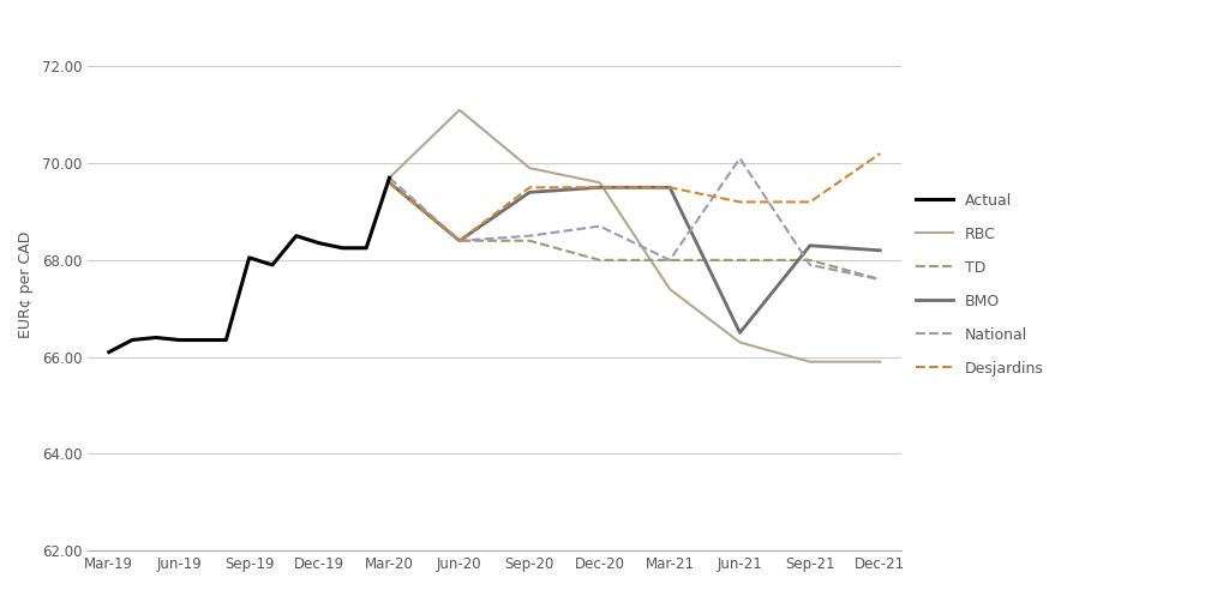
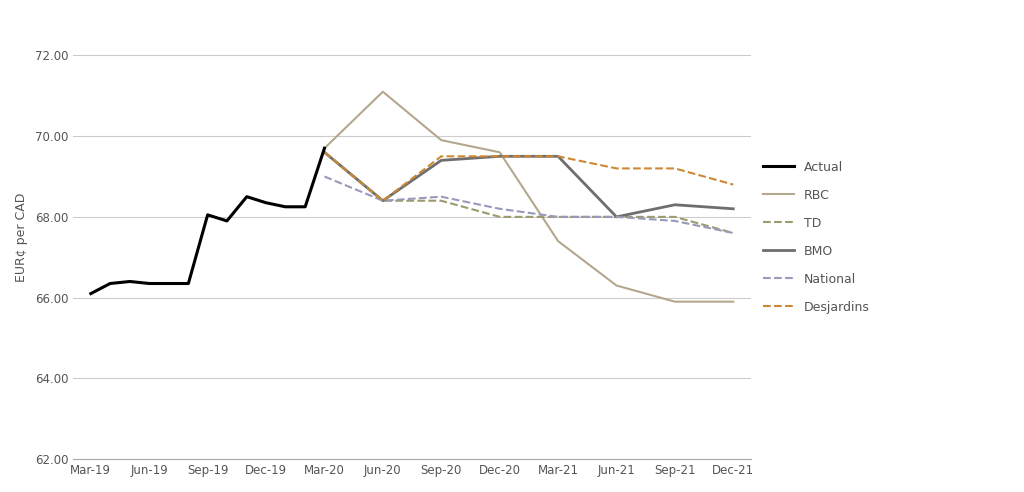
National/Mar-20: 69.7 -> 69.0
National/Dec-20: 68.7 -> 68.2
BMO/Jun-21: 66.5 -> 68.0
National/Jun-21: 70.1 -> 68.0
Desjardins/Dec-21: 70.2 -> 68.8
